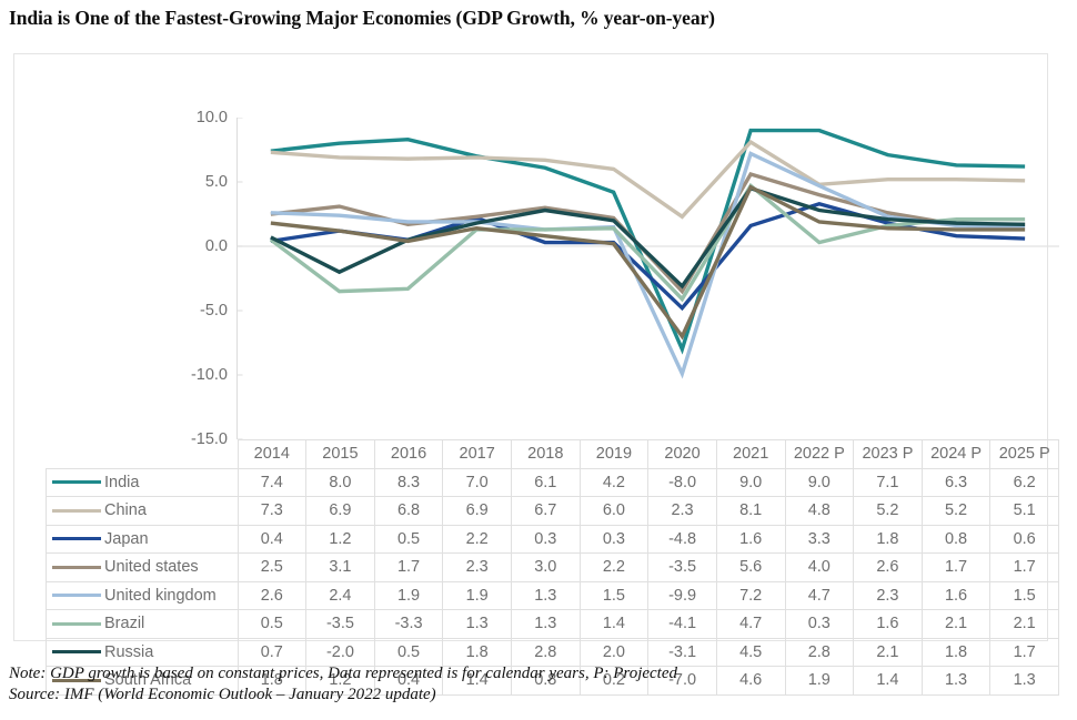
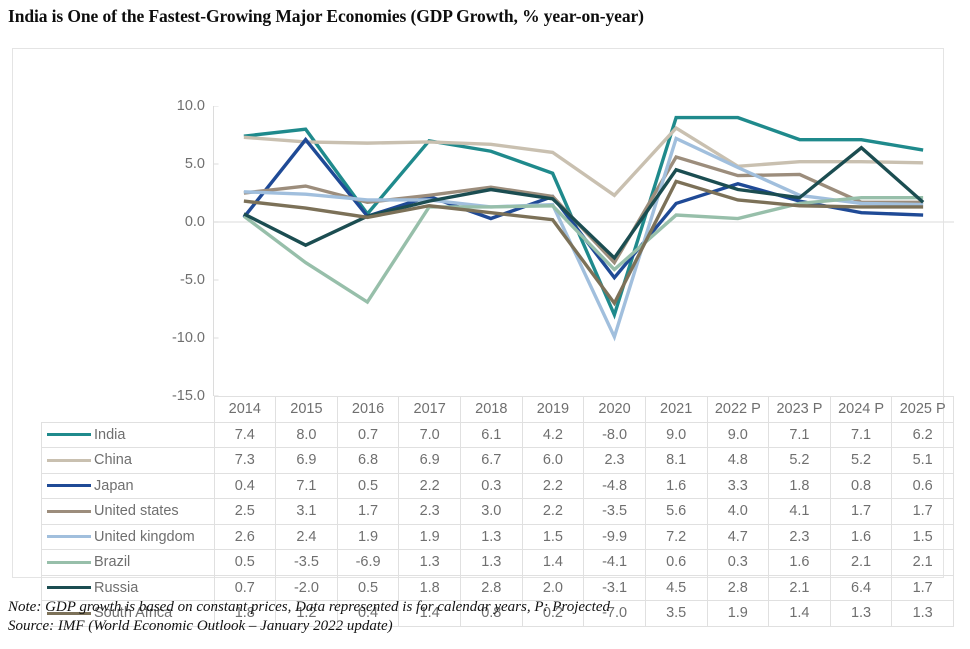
Japan/2015: 1.2 -> 7.1
India/2016: 8.3 -> 0.7
Brazil/2016: -3.3 -> -6.9
Japan/2019: 0.3 -> 2.2
Brazil/2021: 4.7 -> 0.6
South Africa/2021: 4.6 -> 3.5
United states/2023 P: 2.6 -> 4.1
India/2024 P: 6.3 -> 7.1
Russia/2024 P: 1.8 -> 6.4
